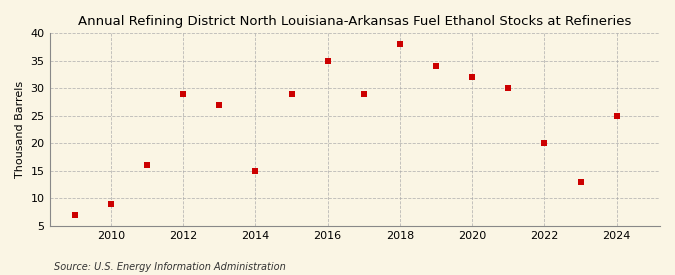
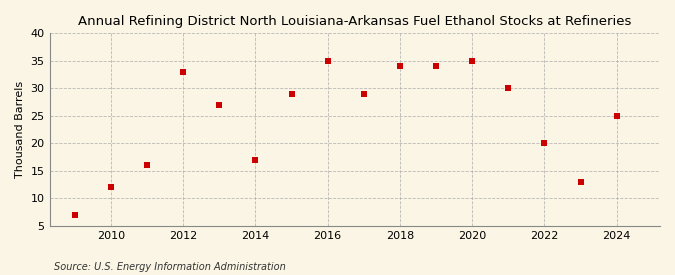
2010: 9 -> 12
2012: 29 -> 33
2014: 15 -> 17
2018: 38 -> 34
2020: 32 -> 35
